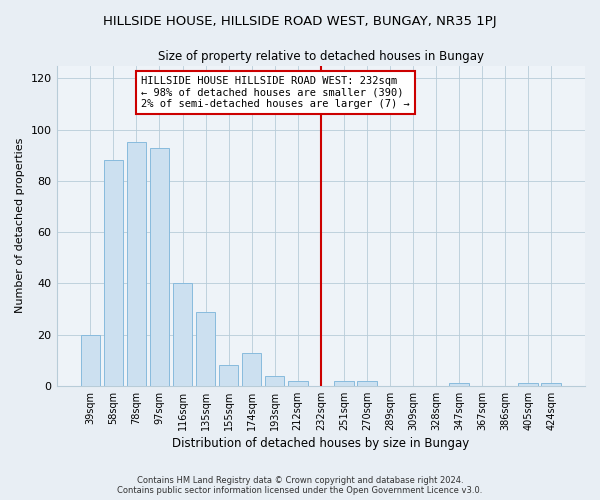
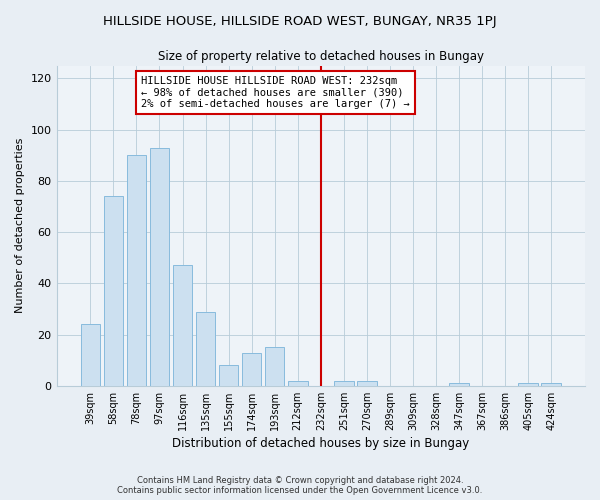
39sqm: 20 -> 24
58sqm: 88 -> 74
78sqm: 95 -> 90
116sqm: 40 -> 47
193sqm: 4 -> 15
